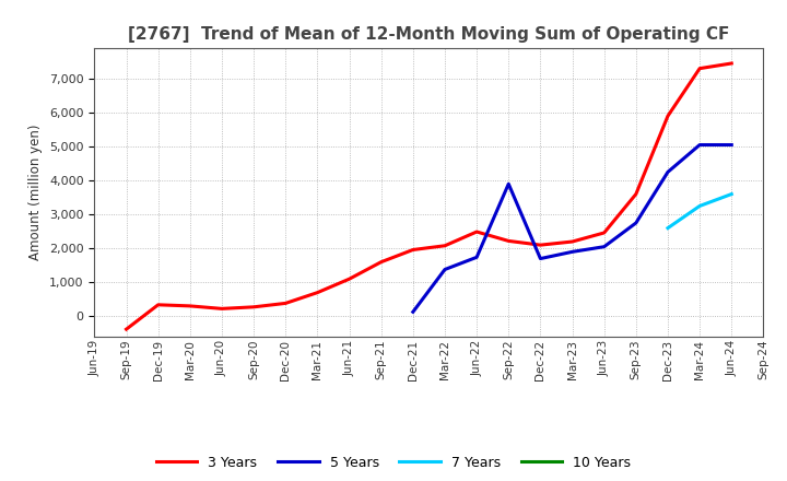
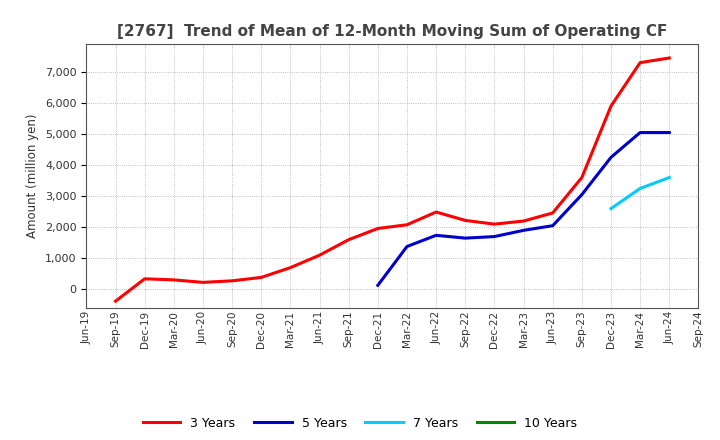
5 Years/Sep-22: 3,900 -> 1,650
5 Years/Sep-23: 2,750 -> 3,050
